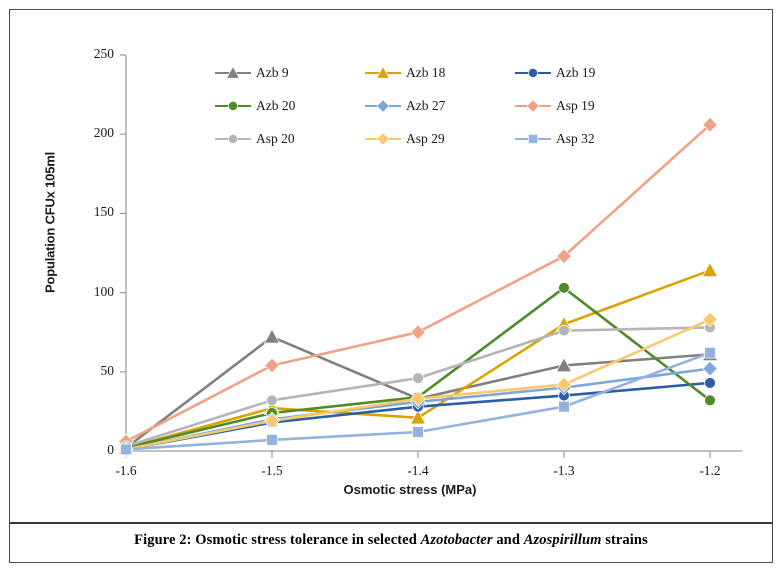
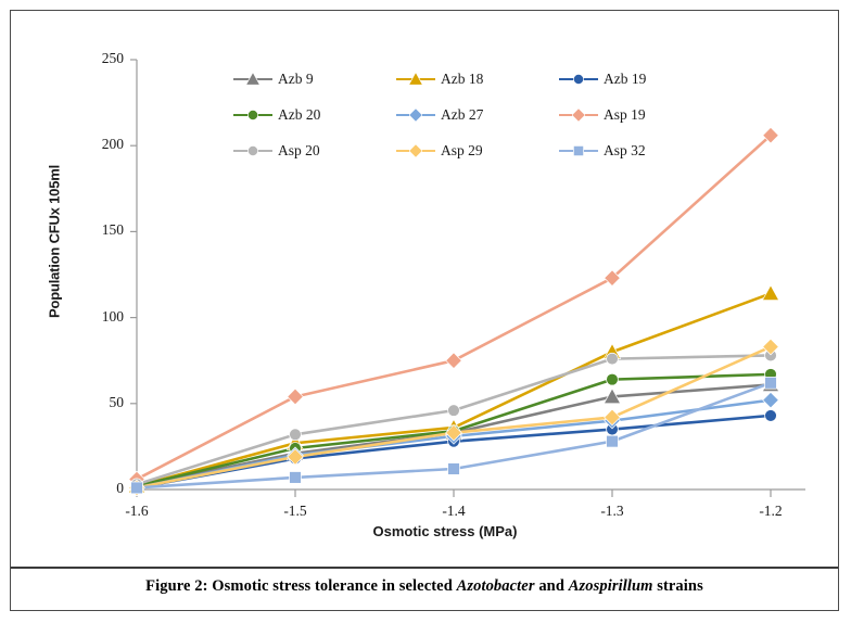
Azb 9/-1.5: 72 -> 21
Azb 18/-1.4: 21 -> 36
Azb 20/-1.3: 103 -> 64
Azb 20/-1.2: 32 -> 67
